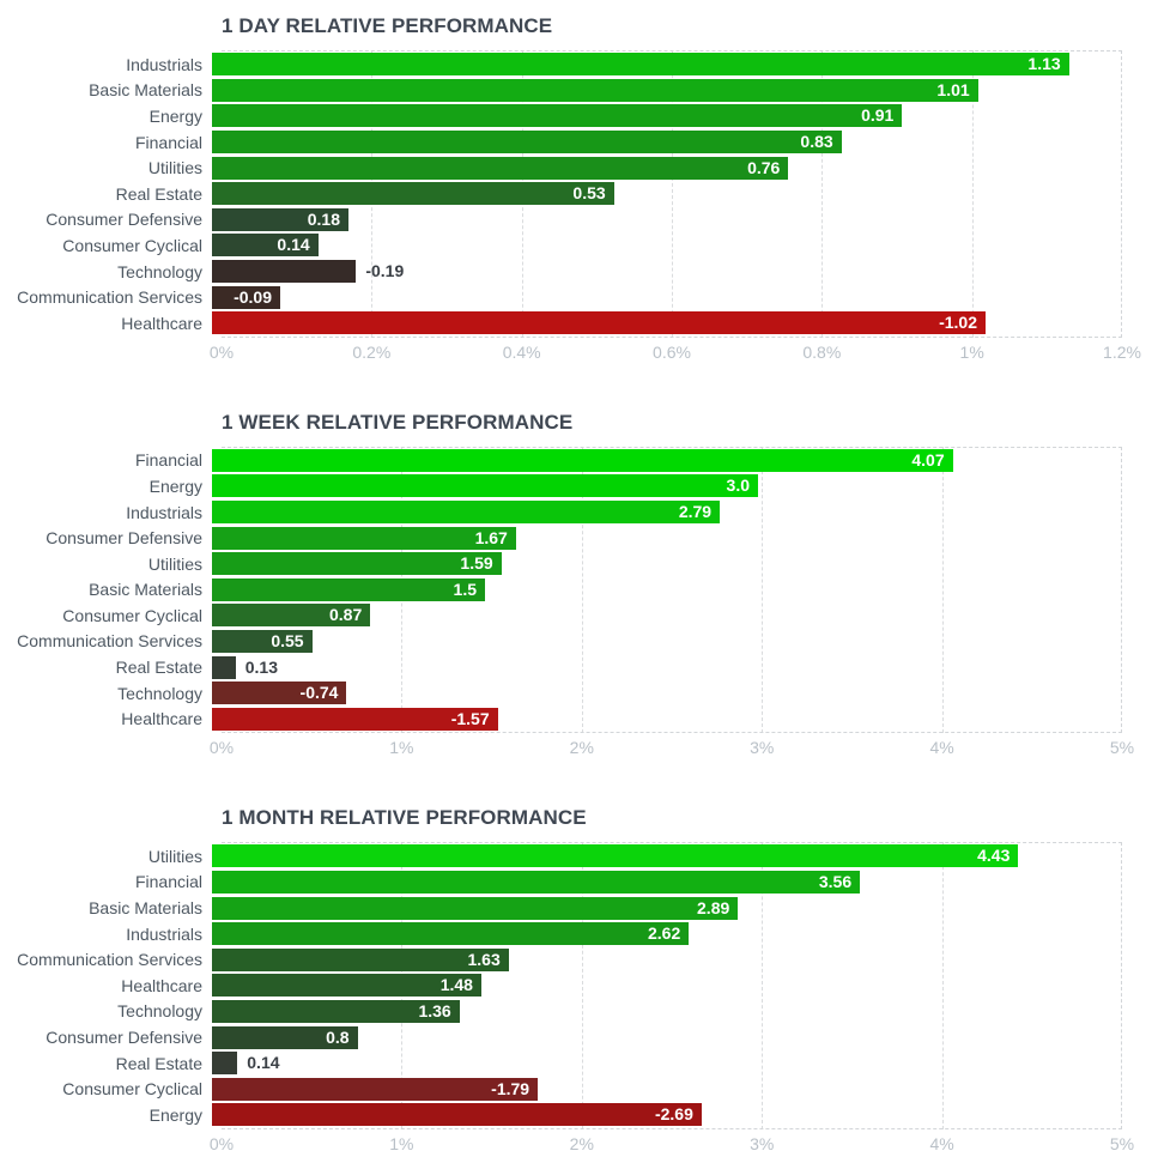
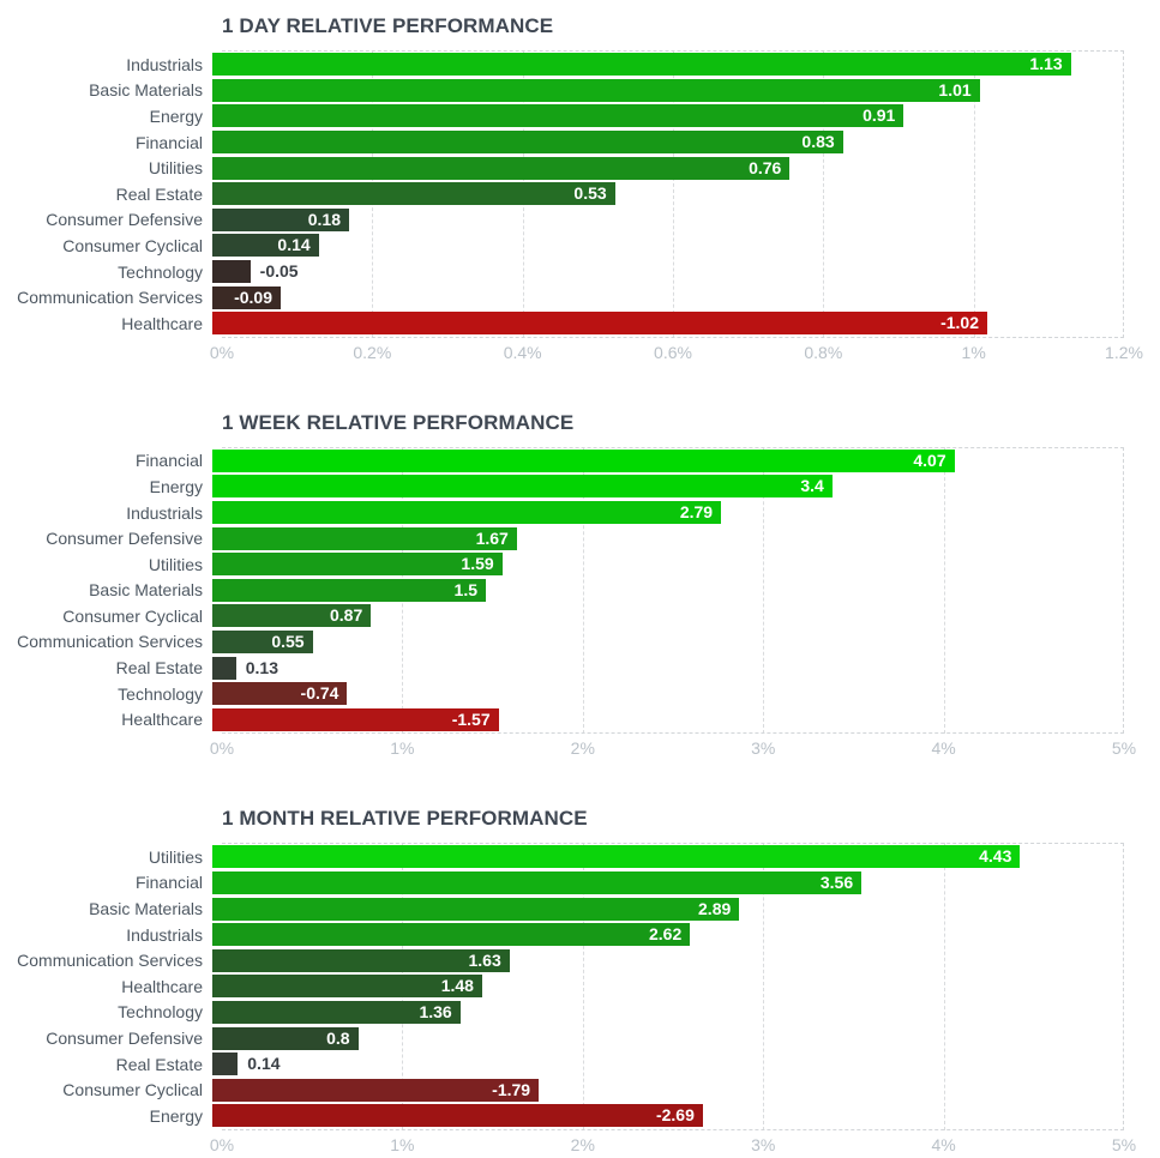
1 DAY RELATIVE PERFORMANCE/Technology: -0.19 -> -0.05
1 WEEK RELATIVE PERFORMANCE/Energy: 3.0 -> 3.4
